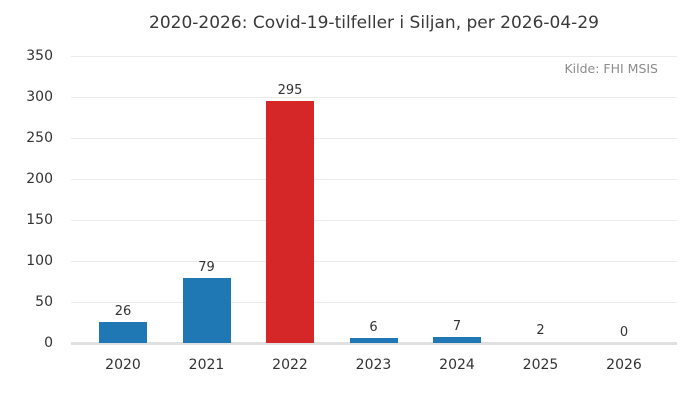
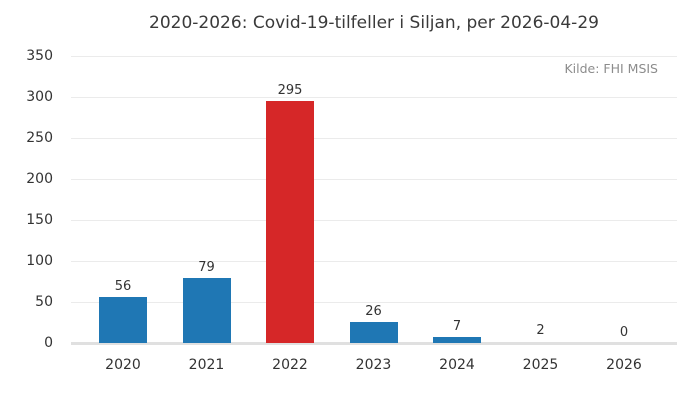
2020: 26 -> 56
2023: 6 -> 26
